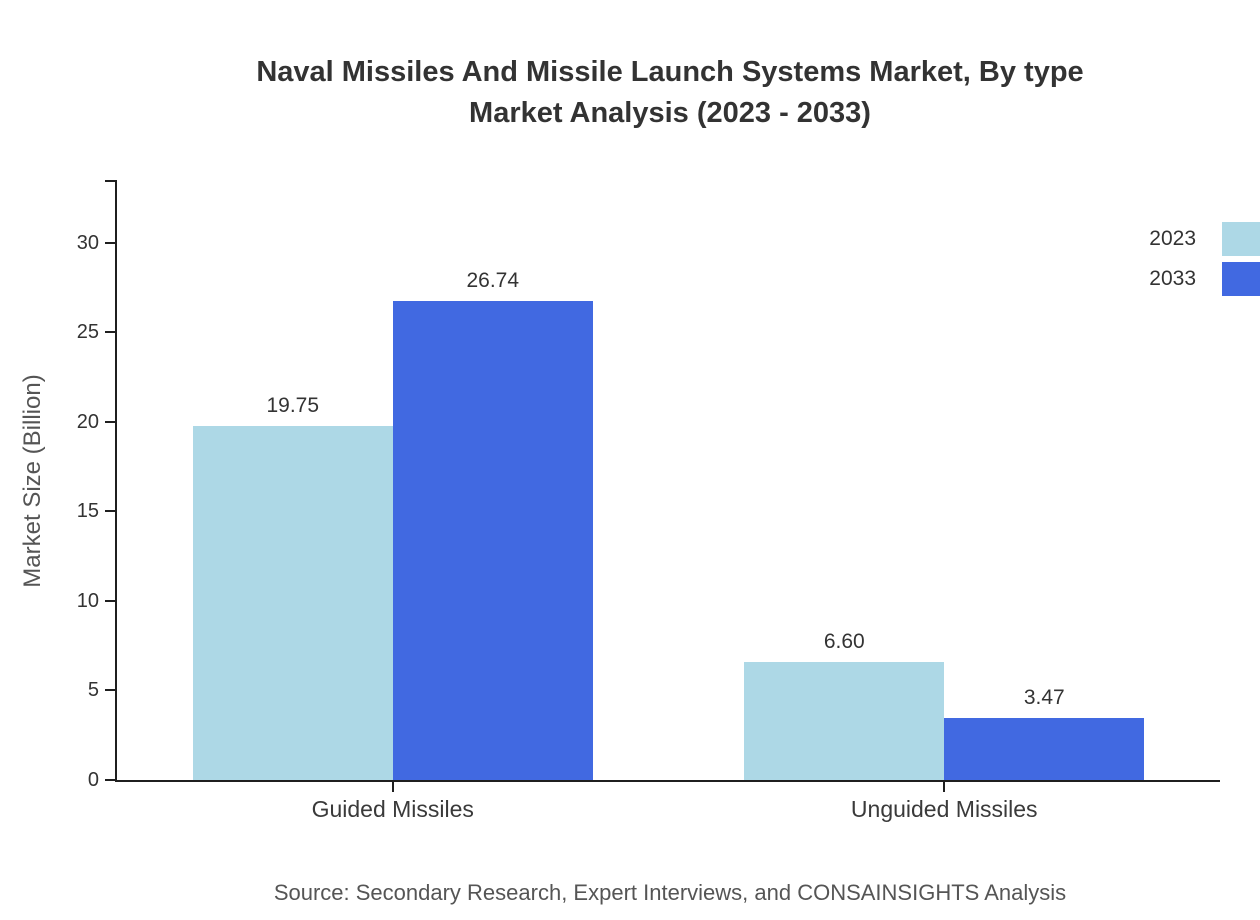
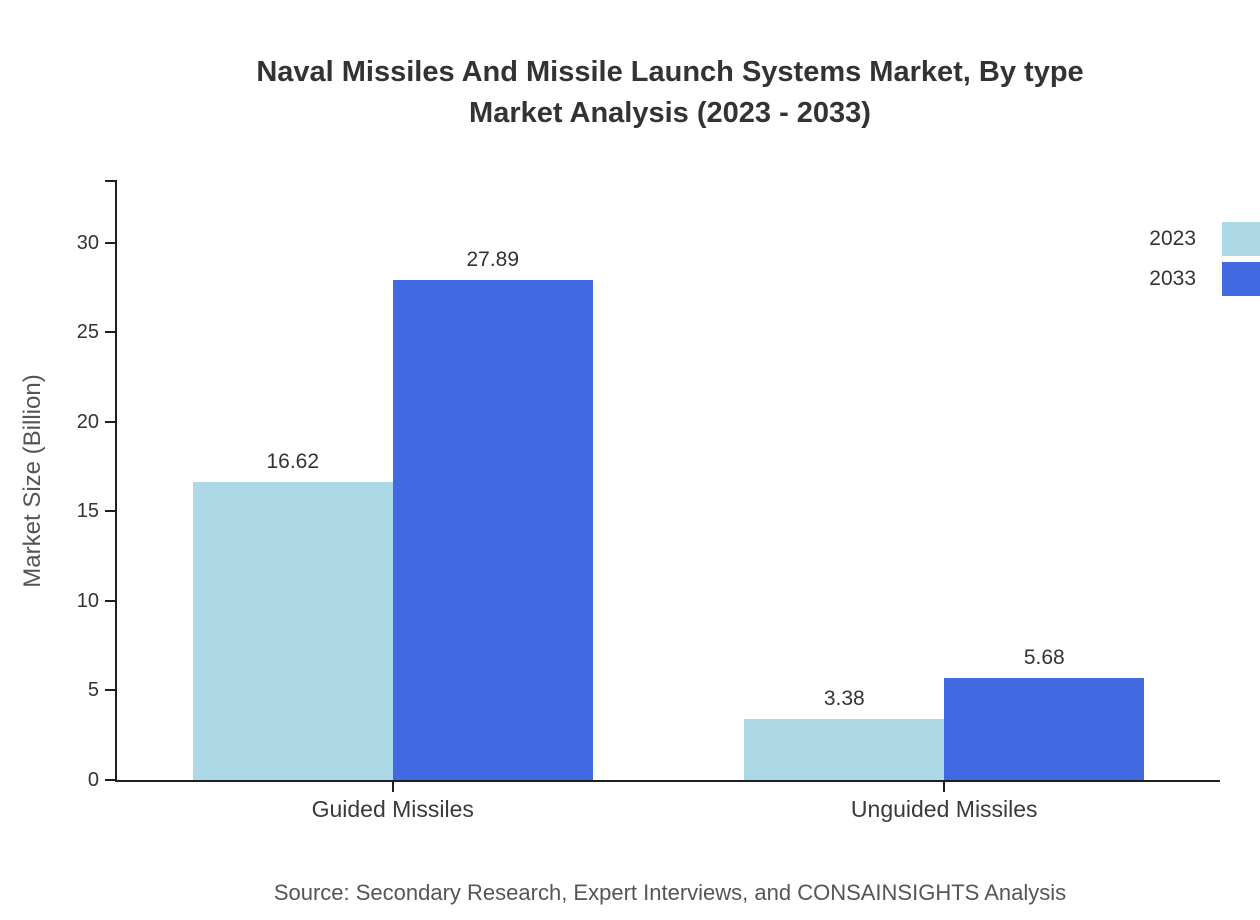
2023/Guided Missiles: 19.75 -> 16.62
2033/Guided Missiles: 26.74 -> 27.89
2023/Unguided Missiles: 6.60 -> 3.38
2033/Unguided Missiles: 3.47 -> 5.68
